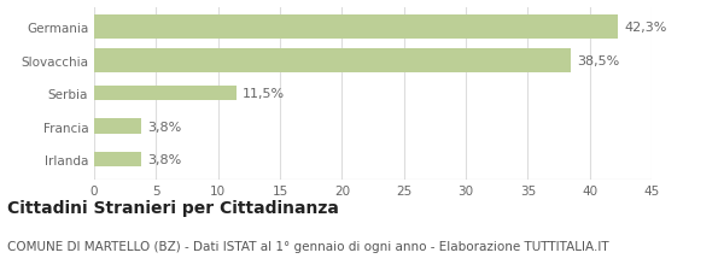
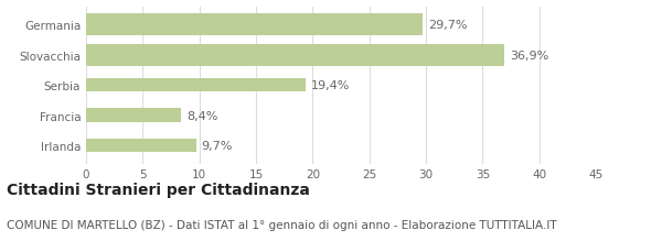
Germania: 42,3% -> 29,7%
Slovacchia: 38,5% -> 36,9%
Serbia: 11,5% -> 19,4%
Francia: 3,8% -> 8,4%
Irlanda: 3,8% -> 9,7%
